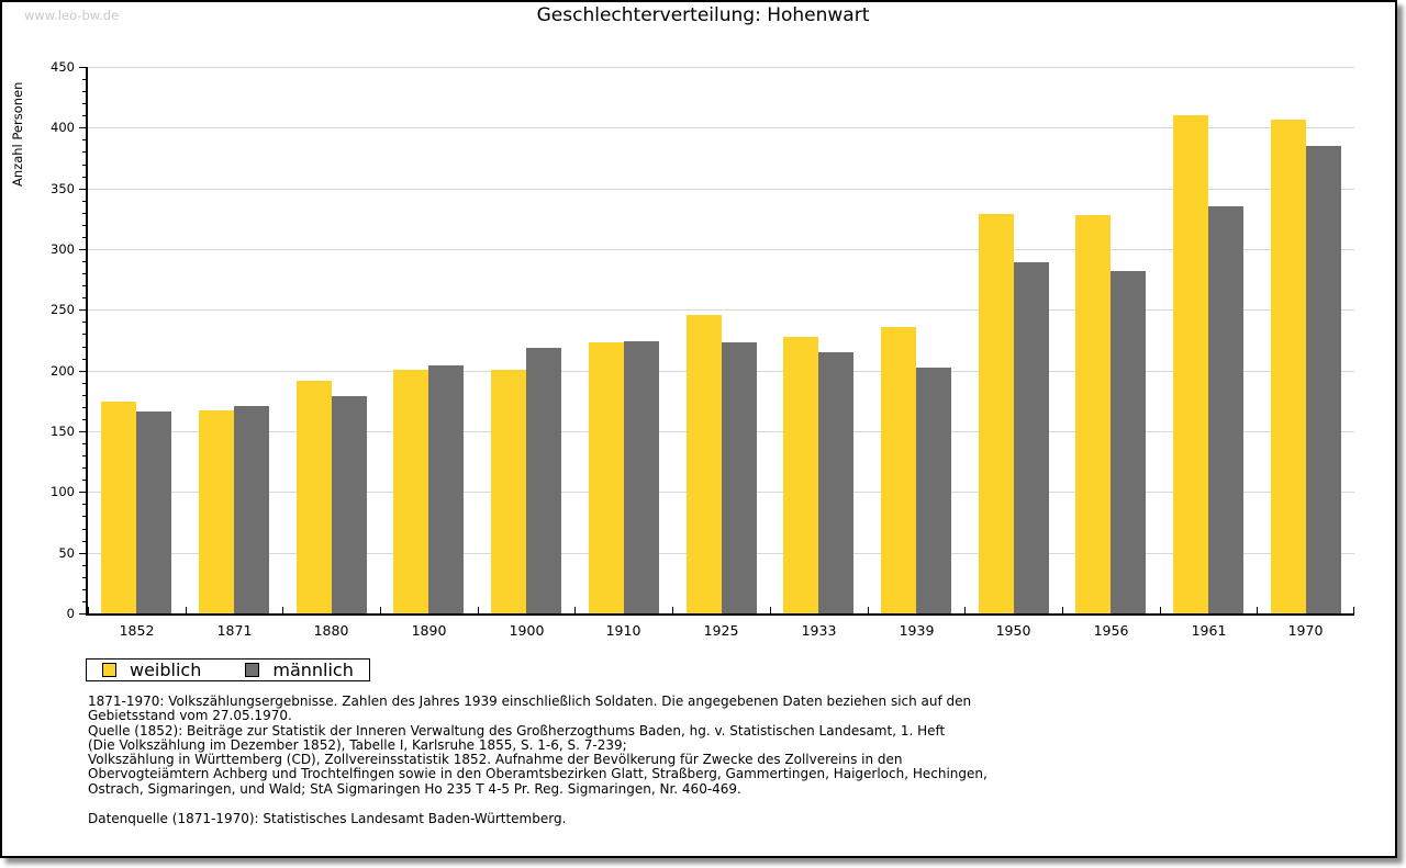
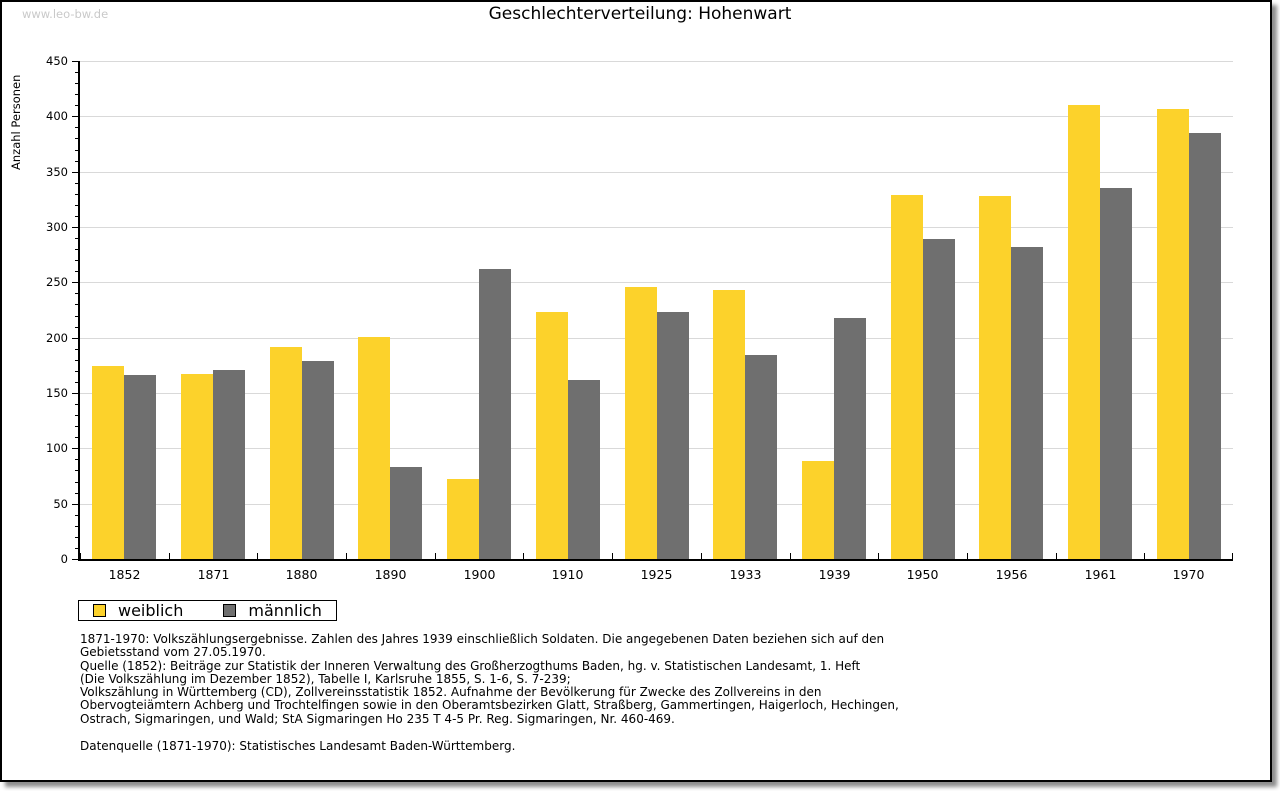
männlich/1890: 204 -> 83
weiblich/1900: 201 -> 72
männlich/1900: 219 -> 262
männlich/1910: 224 -> 162
weiblich/1933: 228 -> 243
männlich/1933: 215 -> 184
weiblich/1939: 236 -> 89
männlich/1939: 202 -> 218
